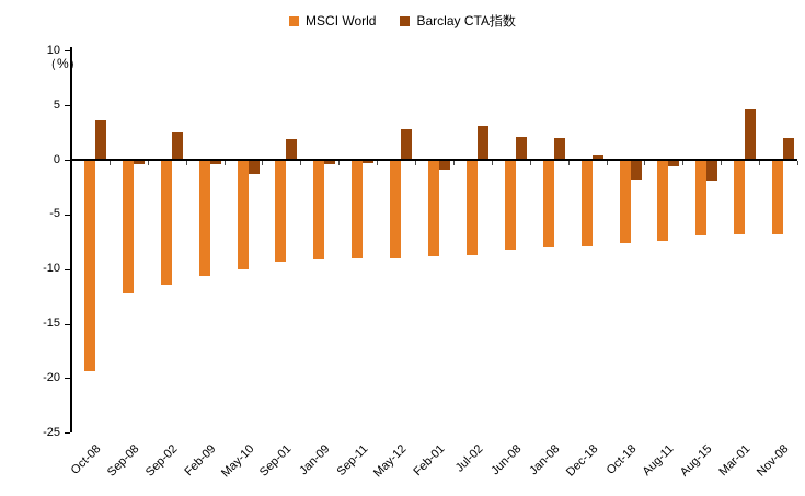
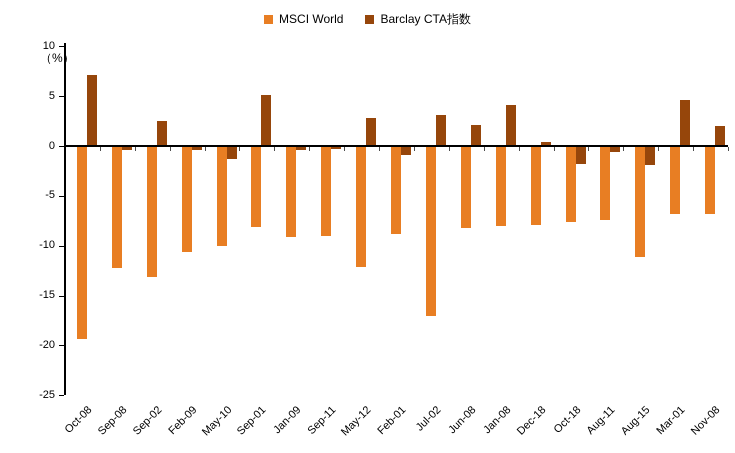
Barclay CTA指数/Oct-08: 4 -> 7
MSCI World/Sep-02: -11 -> -13
MSCI World/Sep-01: -9 -> -8
Barclay CTA指数/Sep-01: 2 -> 5
MSCI World/May-12: -9 -> -12
MSCI World/Jul-02: -9 -> -17
Barclay CTA指数/Jan-08: 2 -> 4
MSCI World/Aug-15: -7 -> -11
